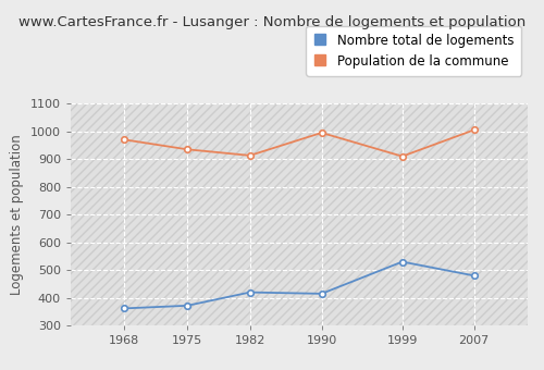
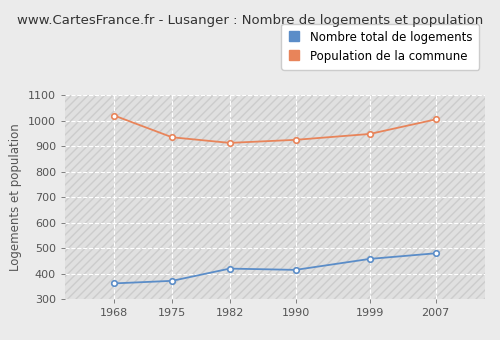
Population de la commune/1968: 970 -> 1020
Population de la commune/1990: 995 -> 925
Nombre total de logements/1999: 530 -> 458
Population de la commune/1999: 910 -> 948
